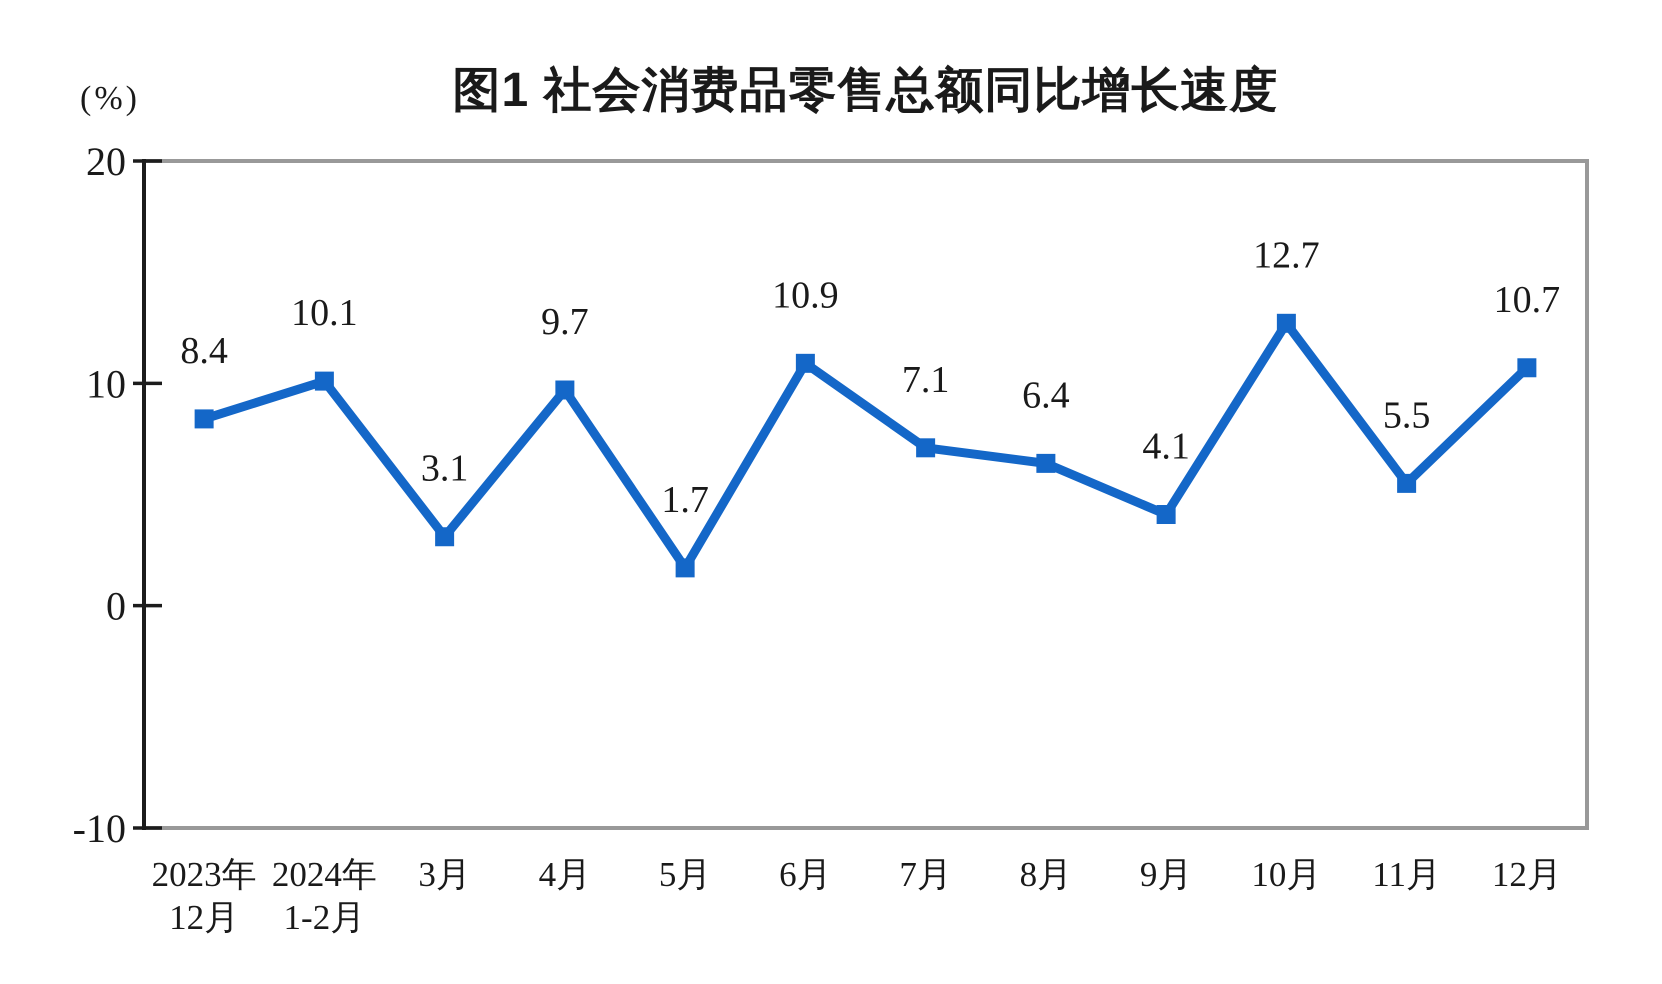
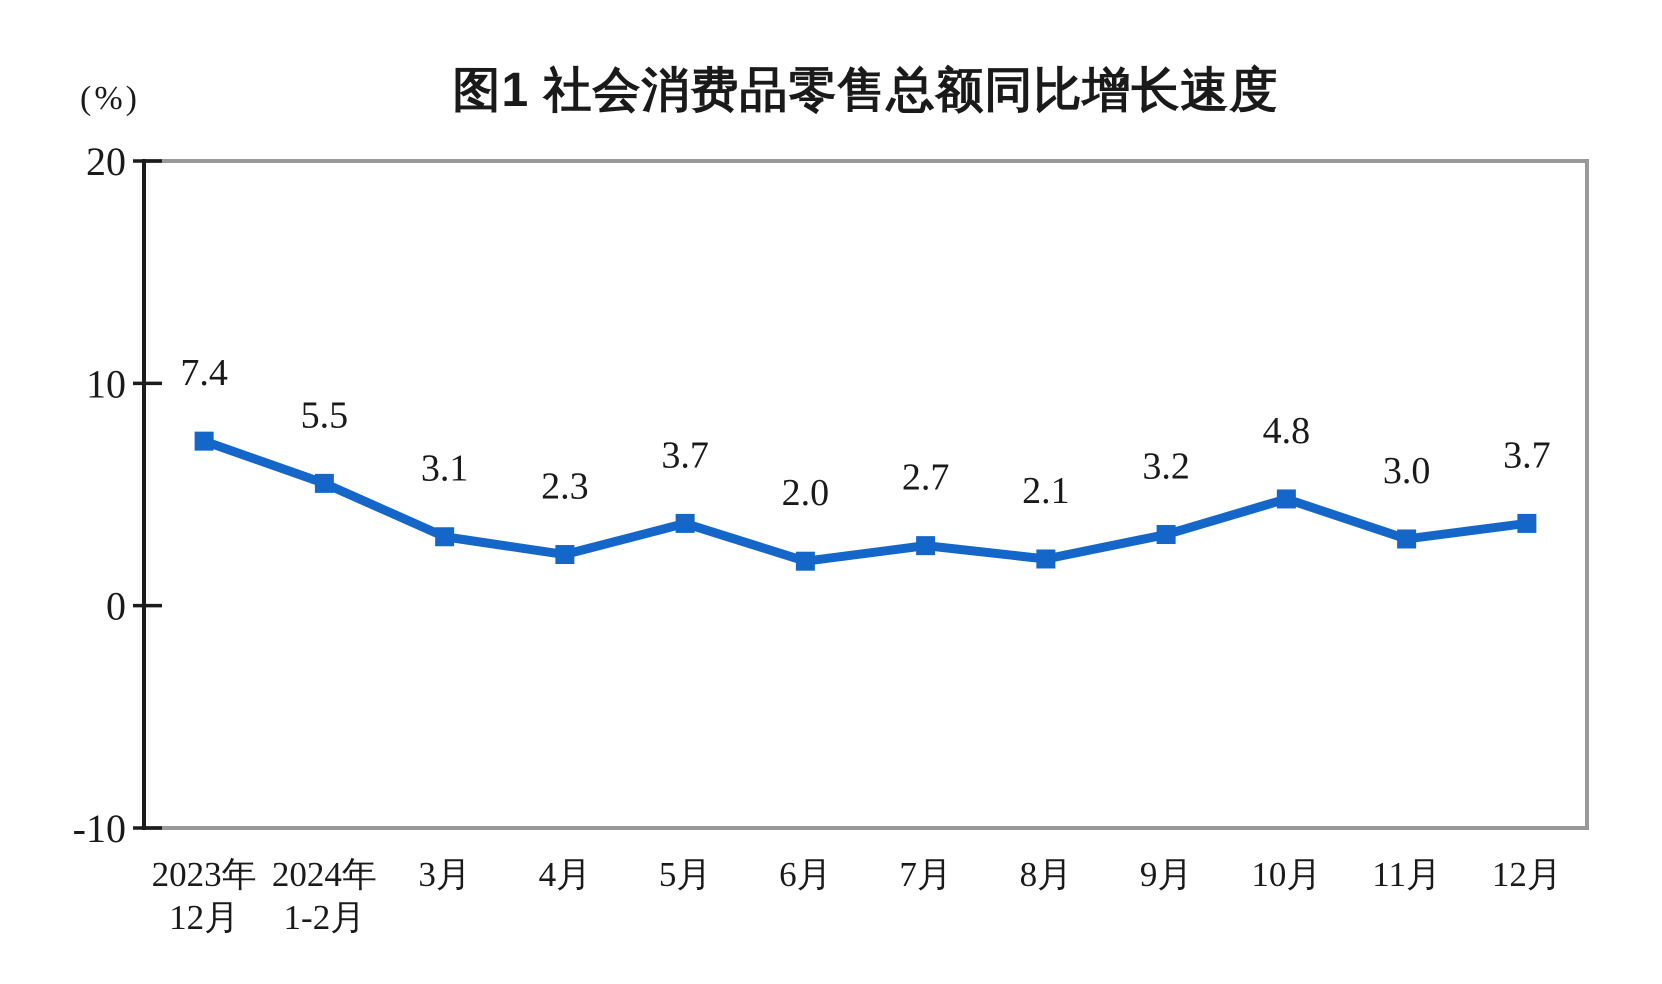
2023年 12月: 8.4 -> 7.4
2024年 1-2月: 10.1 -> 5.5
4月: 9.7 -> 2.3
5月: 1.7 -> 3.7
6月: 10.9 -> 2.0
7月: 7.1 -> 2.7
8月: 6.4 -> 2.1
9月: 4.1 -> 3.2
10月: 12.7 -> 4.8
11月: 5.5 -> 3.0
12月: 10.7 -> 3.7
